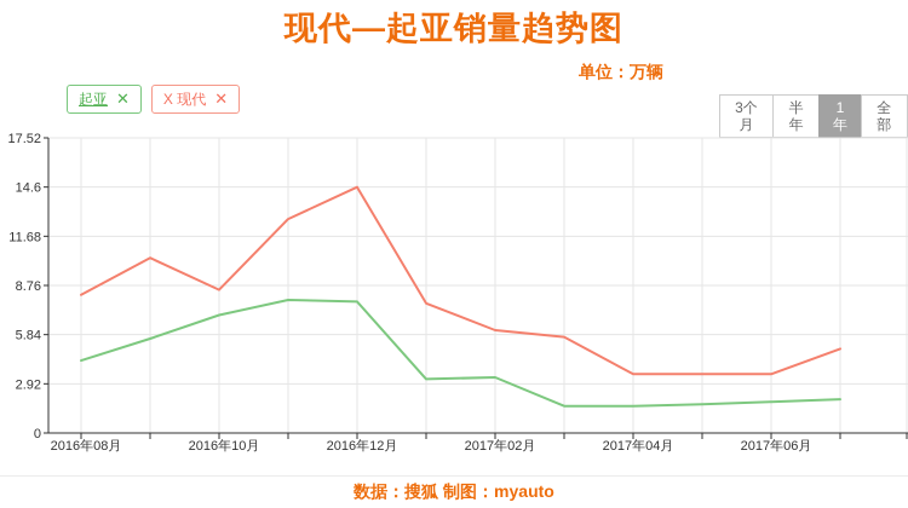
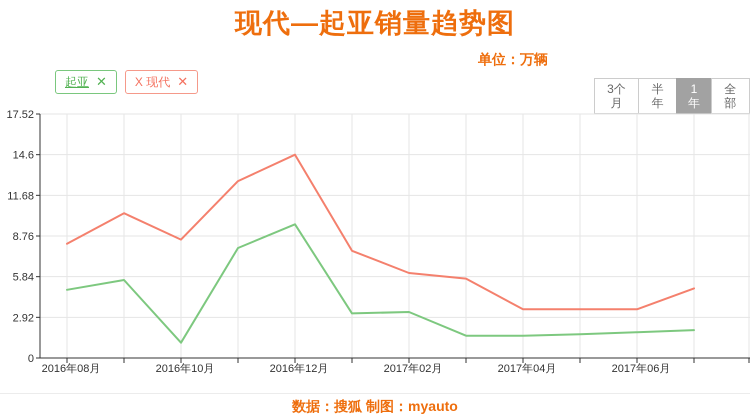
起亚/2016年08月: 4.3 -> 4.9
起亚/2016年10月: 7.0 -> 1.1
起亚/2016年12月: 7.8 -> 9.6
